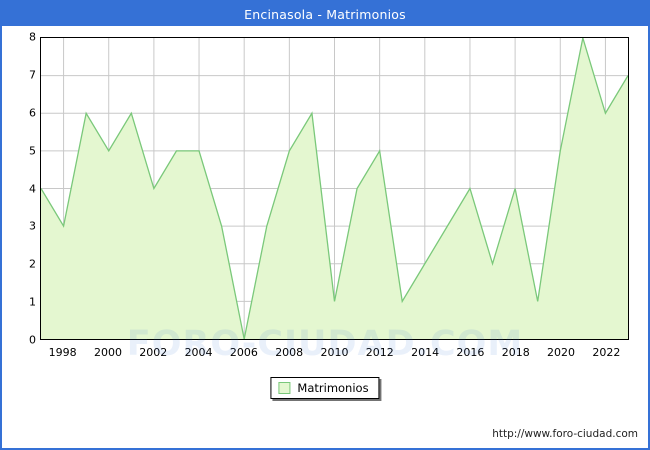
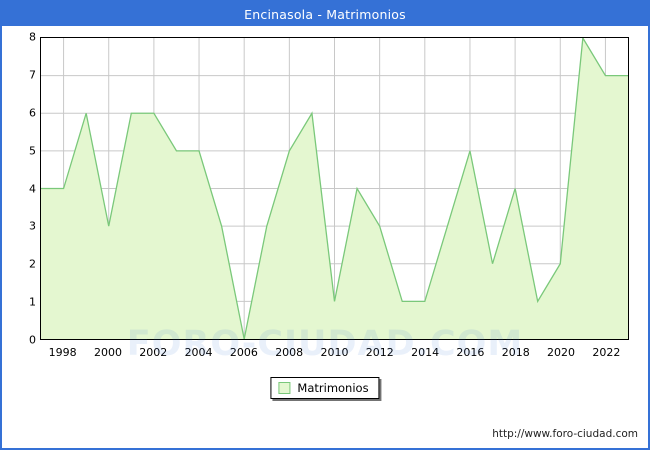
1998: 3 -> 4
2000: 5 -> 3
2002: 4 -> 6
2012: 5 -> 3
2014: 2 -> 1
2016: 4 -> 5
2020: 5 -> 2
2022: 6 -> 7
